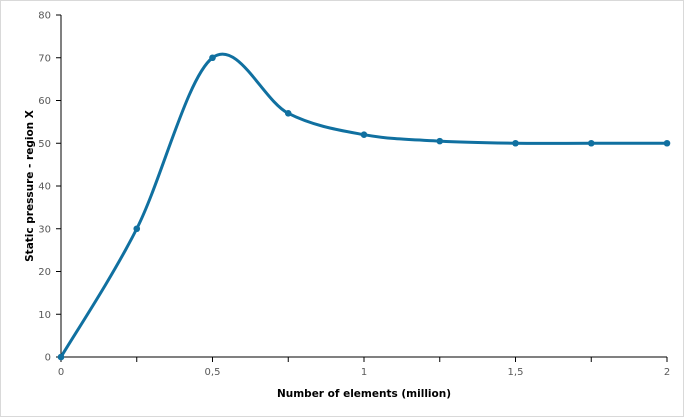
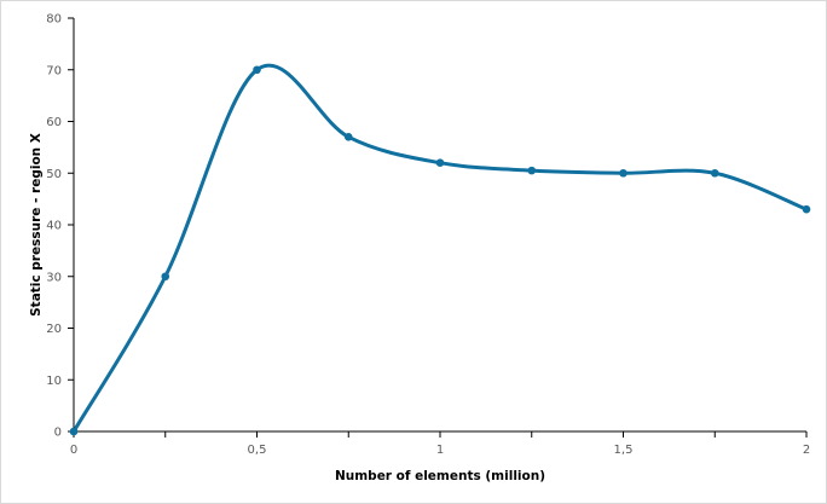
2: 50 -> 43
